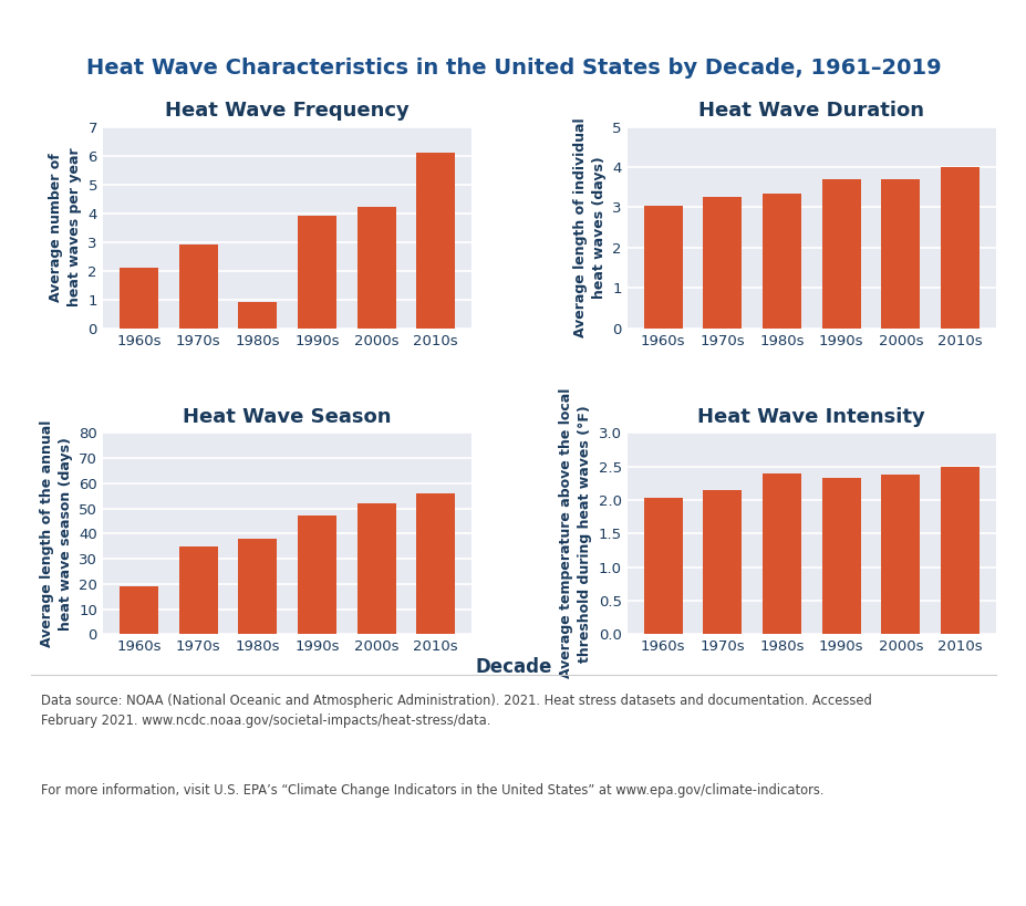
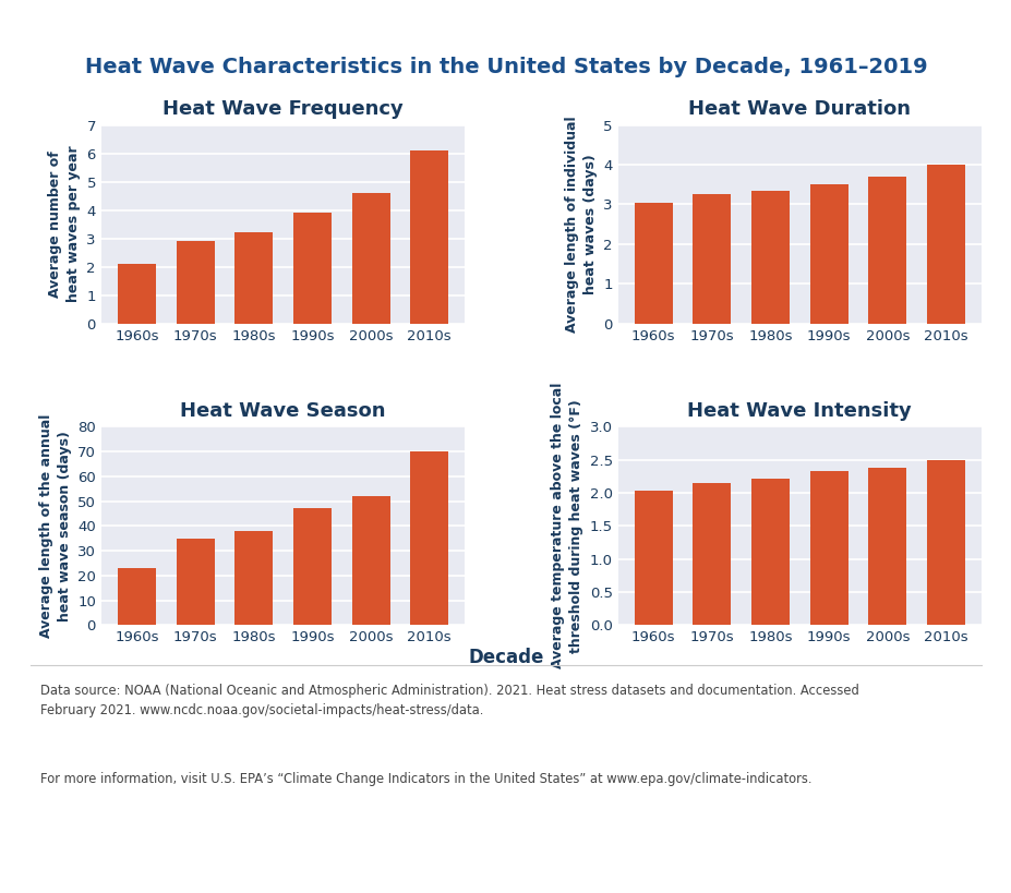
Heat Wave Frequency/1980s: 0.9 -> 3.2
Heat Wave Frequency/2000s: 4.2 -> 4.6
Heat Wave Duration/1990s: 3.70 -> 3.50
Heat Wave Season/1960s: 19 -> 23
Heat Wave Season/2010s: 56 -> 70
Heat Wave Intensity/1980s: 2.40 -> 2.22
